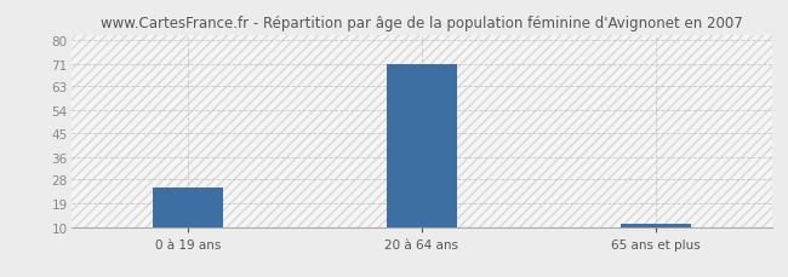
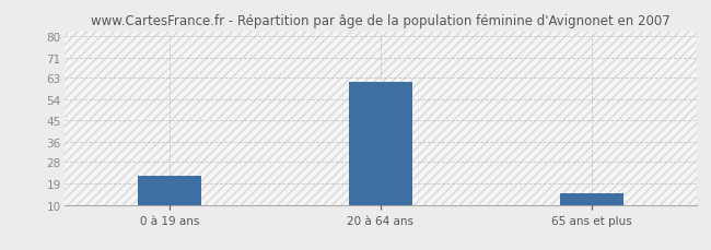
0 à 19 ans: 25 -> 22
20 à 64 ans: 71 -> 61
65 ans et plus: 11 -> 15
